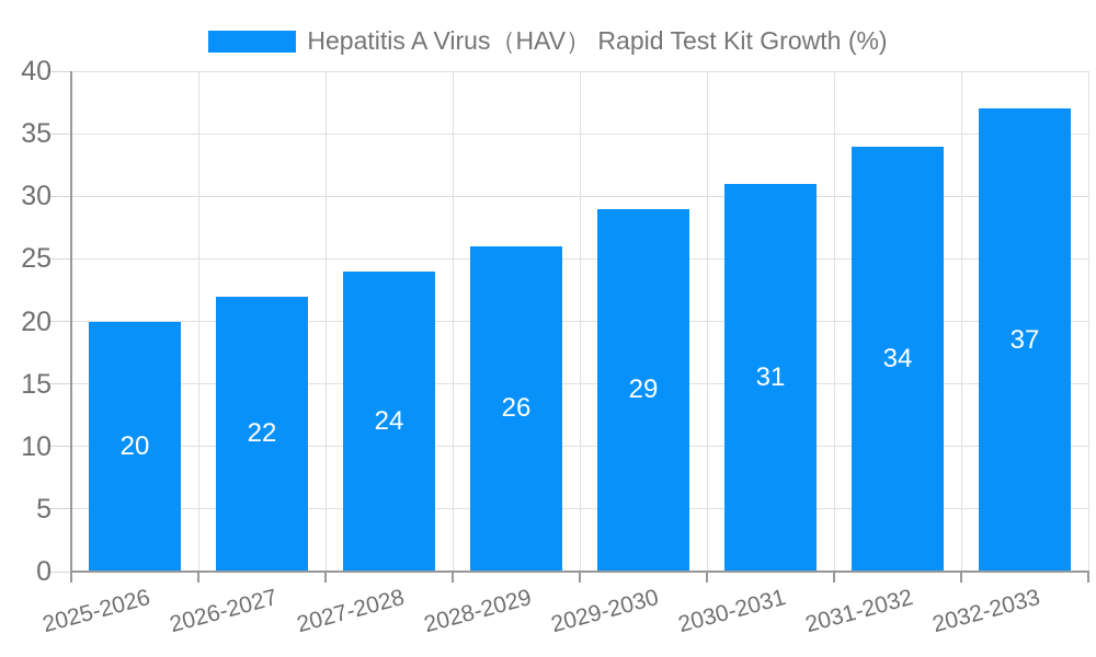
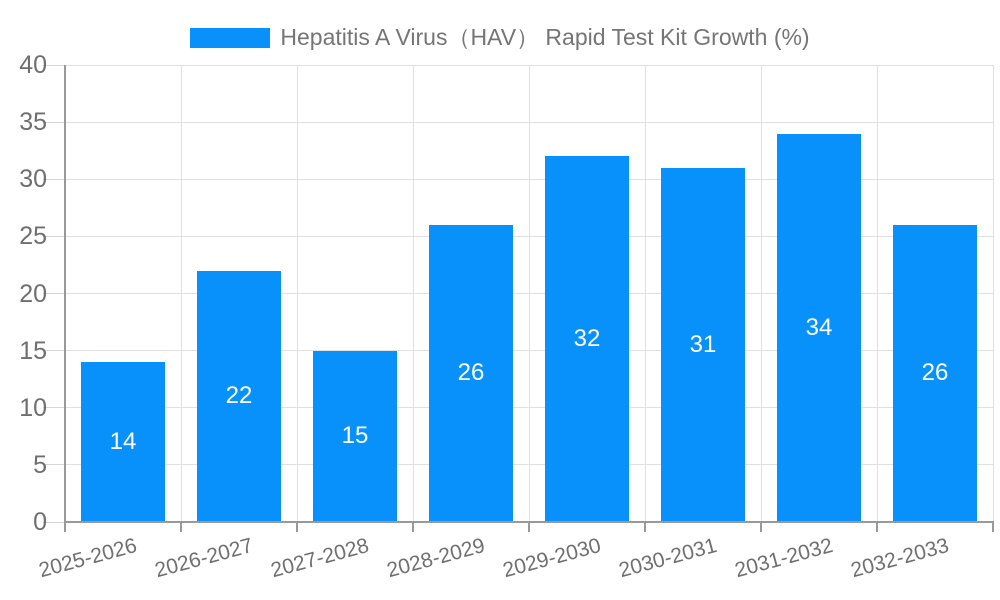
2025-2026: 20 -> 14
2027-2028: 24 -> 15
2029-2030: 29 -> 32
2032-2033: 37 -> 26
